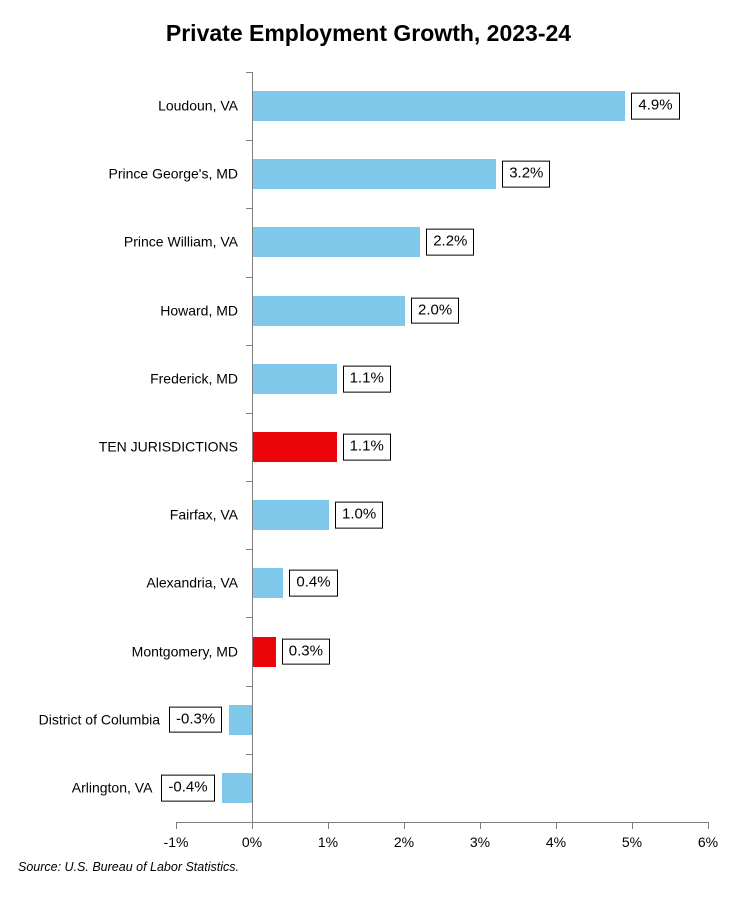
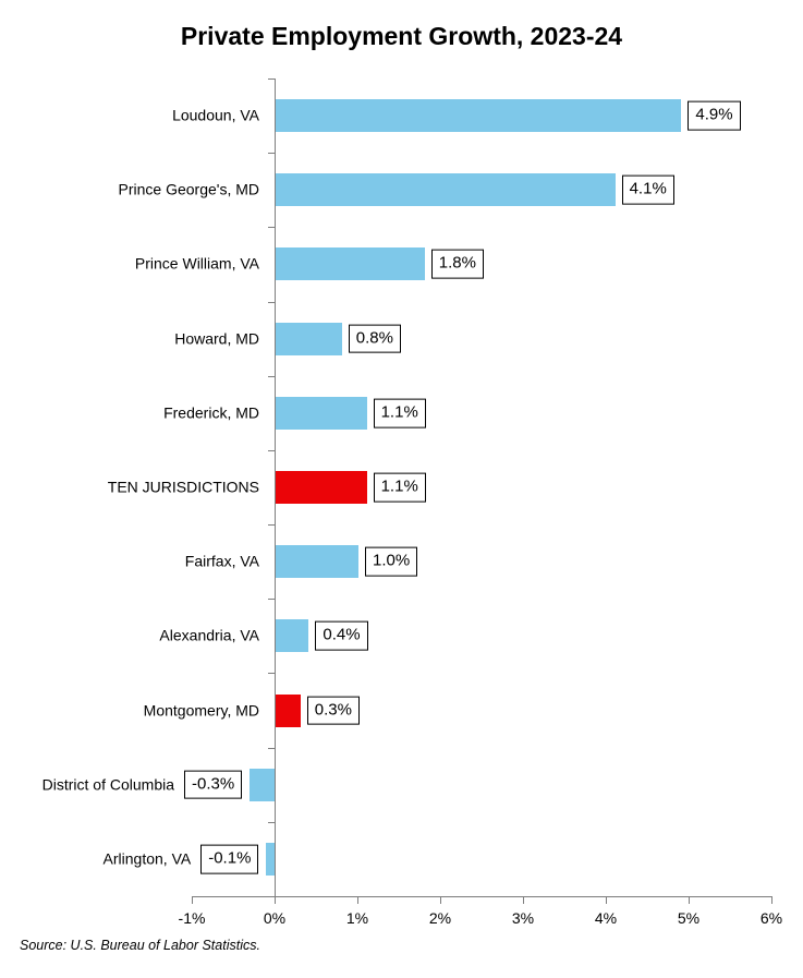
Prince George's, MD: 3.2% -> 4.1%
Prince William, VA: 2.2% -> 1.8%
Howard, MD: 2.0% -> 0.8%
Arlington, VA: -0.4% -> -0.1%
